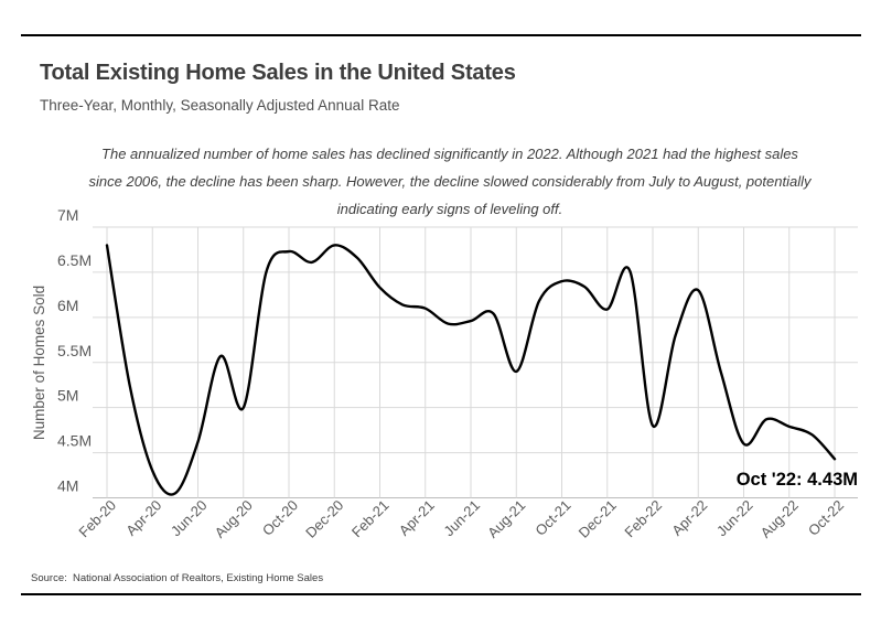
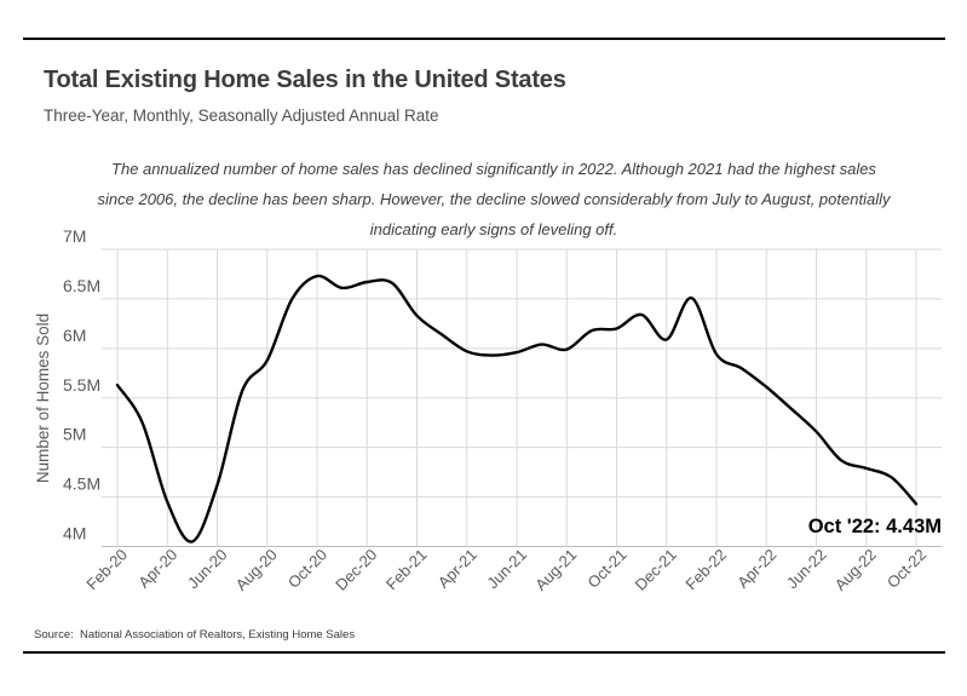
Feb-20: 6.8M -> 5.6M
Apr-20: 4.3M -> 4.5M
Aug-20: 5.0M -> 5.9M
Dec-20: 6.8M -> 6.7M
Apr-21: 6.1M -> 6.0M
Aug-21: 5.4M -> 6.0M
Oct-21: 6.4M -> 6.2M
Feb-22: 4.8M -> 5.9M
Apr-22: 6.3M -> 5.6M
Jun-22: 4.6M -> 5.2M
